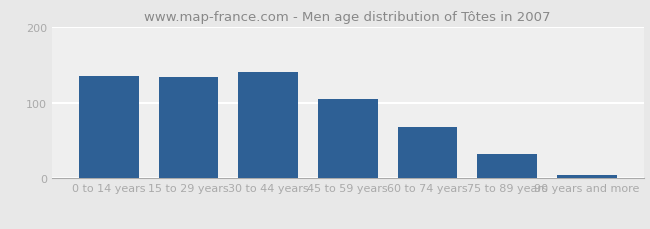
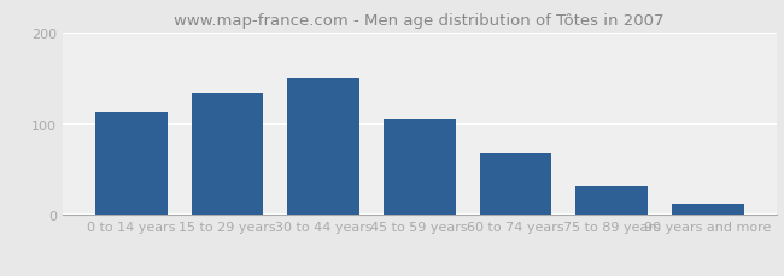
0 to 14 years: 135 -> 112
30 to 44 years: 140 -> 150
90 years and more: 5 -> 12
